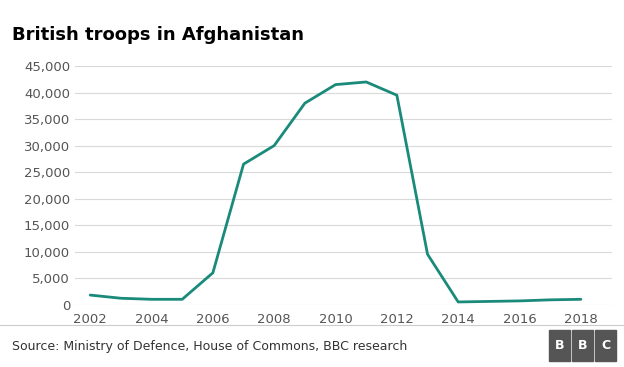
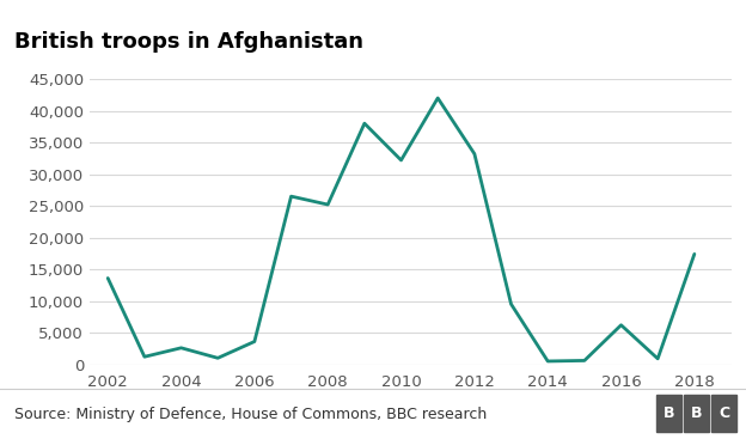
2002: 1,800 -> 13,600
2004: 1,000 -> 2,600
2006: 6,000 -> 3,600
2008: 30,000 -> 25,200
2010: 41,500 -> 32,200
2012: 39,500 -> 33,200
2016: 700 -> 6,200
2018: 1,000 -> 17,400
